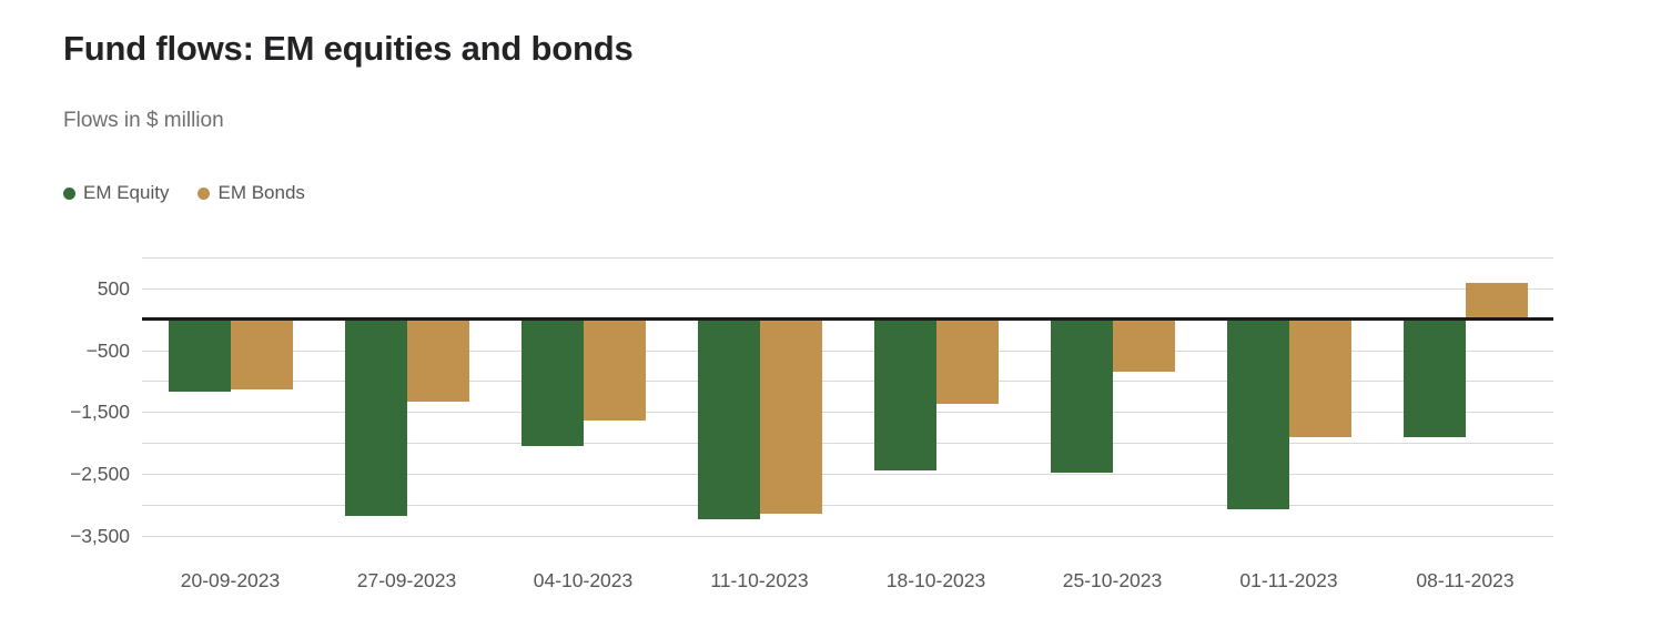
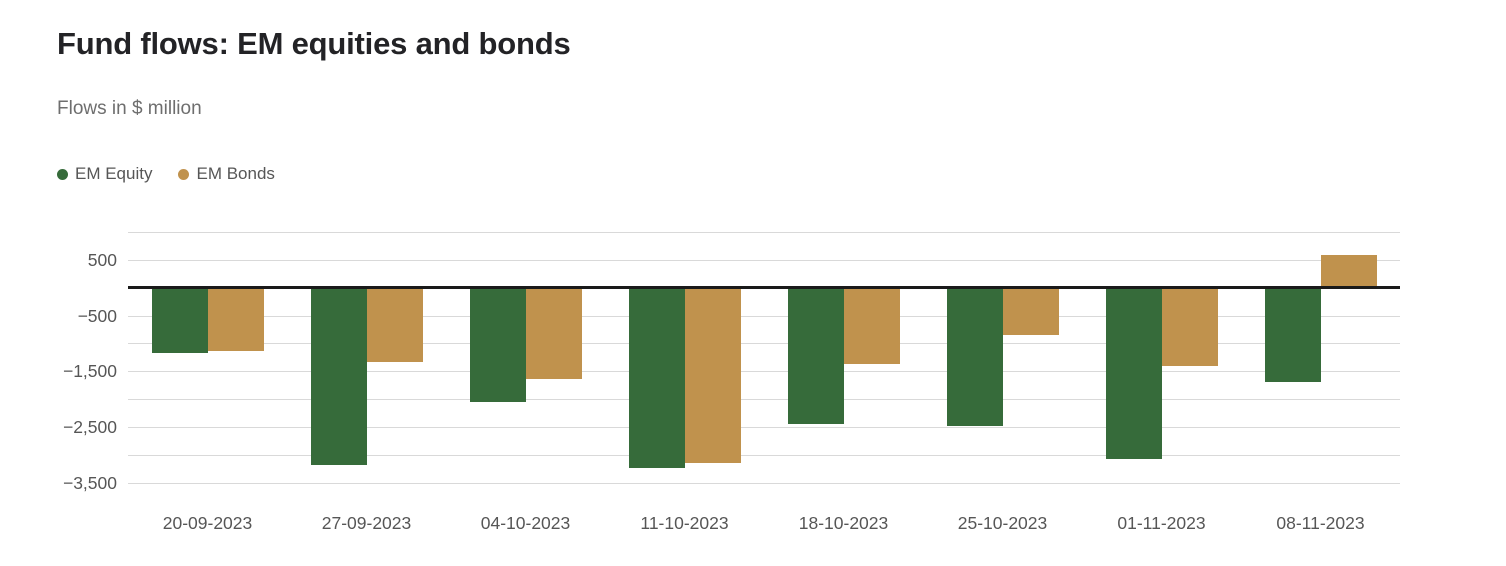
EM Bonds/01-11-2023: -1900 -> -1400
EM Equity/08-11-2023: -1900 -> -1700
